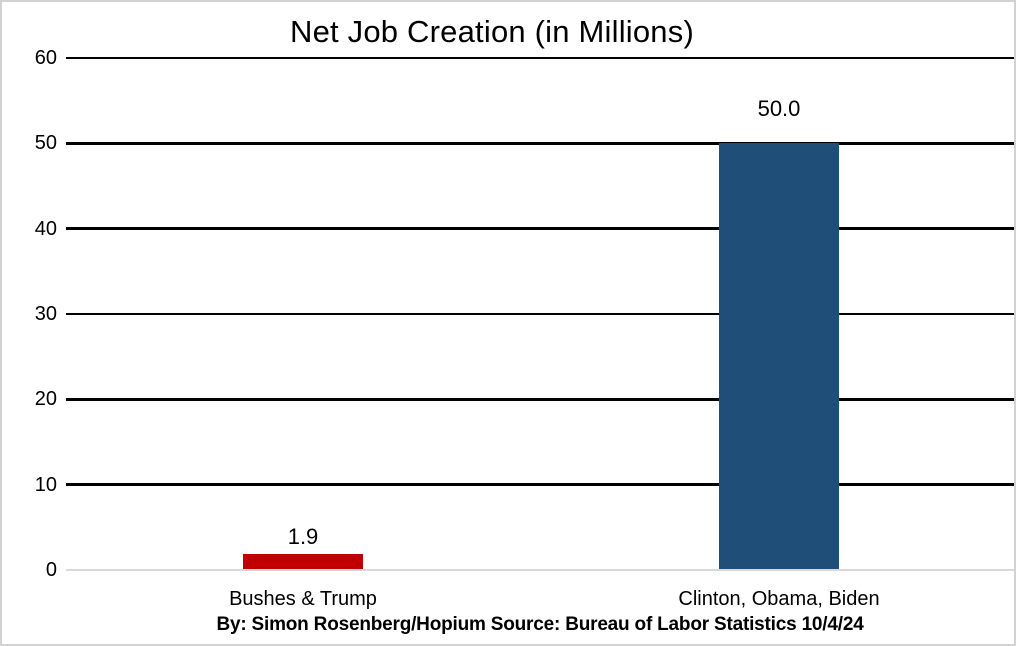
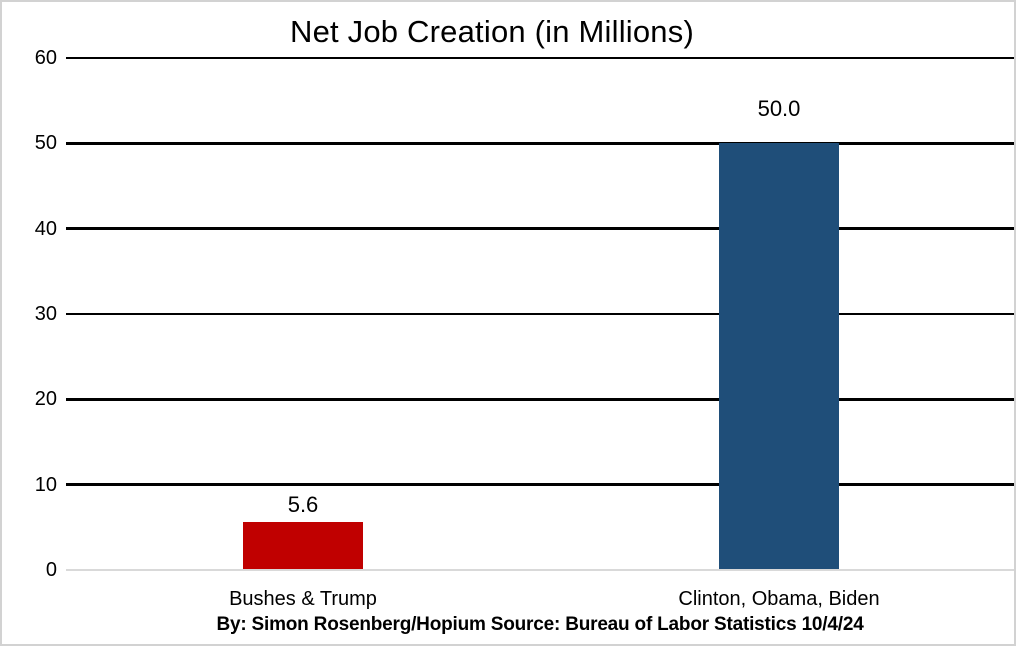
Bushes & Trump: 1.9 -> 5.6
